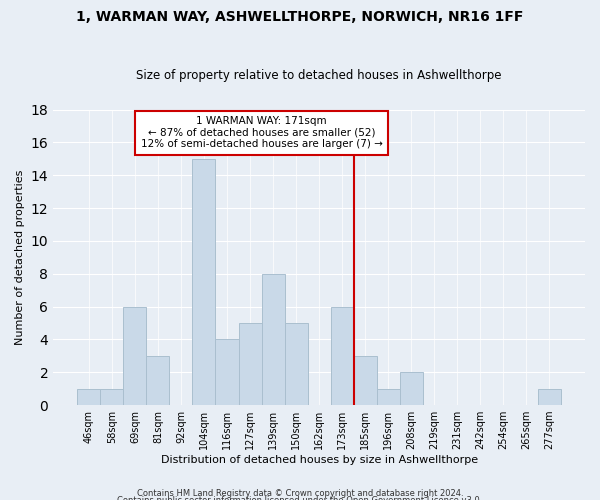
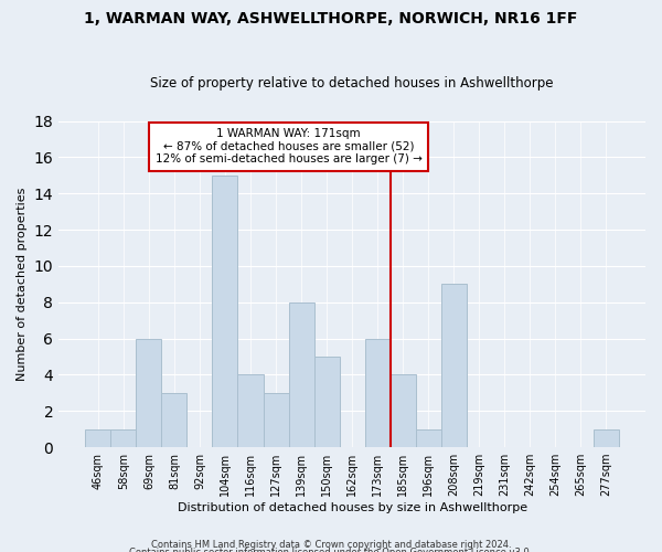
127sqm: 5 -> 3
185sqm: 3 -> 4
208sqm: 2 -> 9
